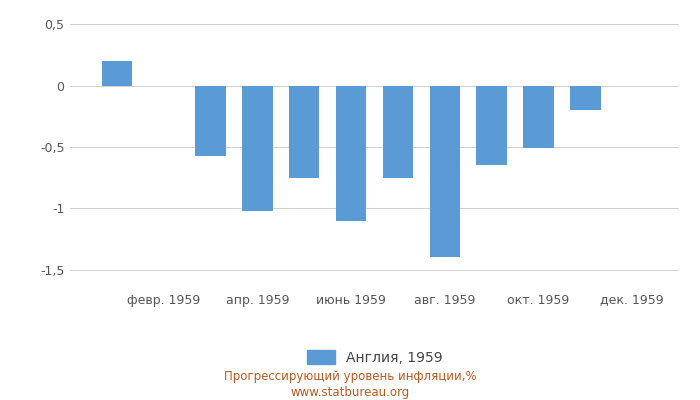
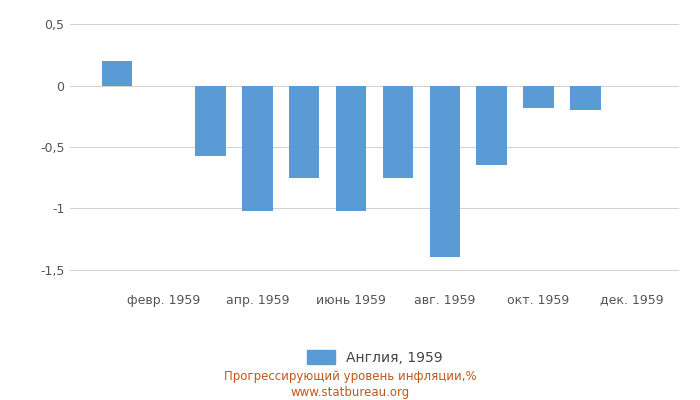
июнь 1959: -1,10 -> -1,02
окт. 1959: -0,51 -> -0,18
